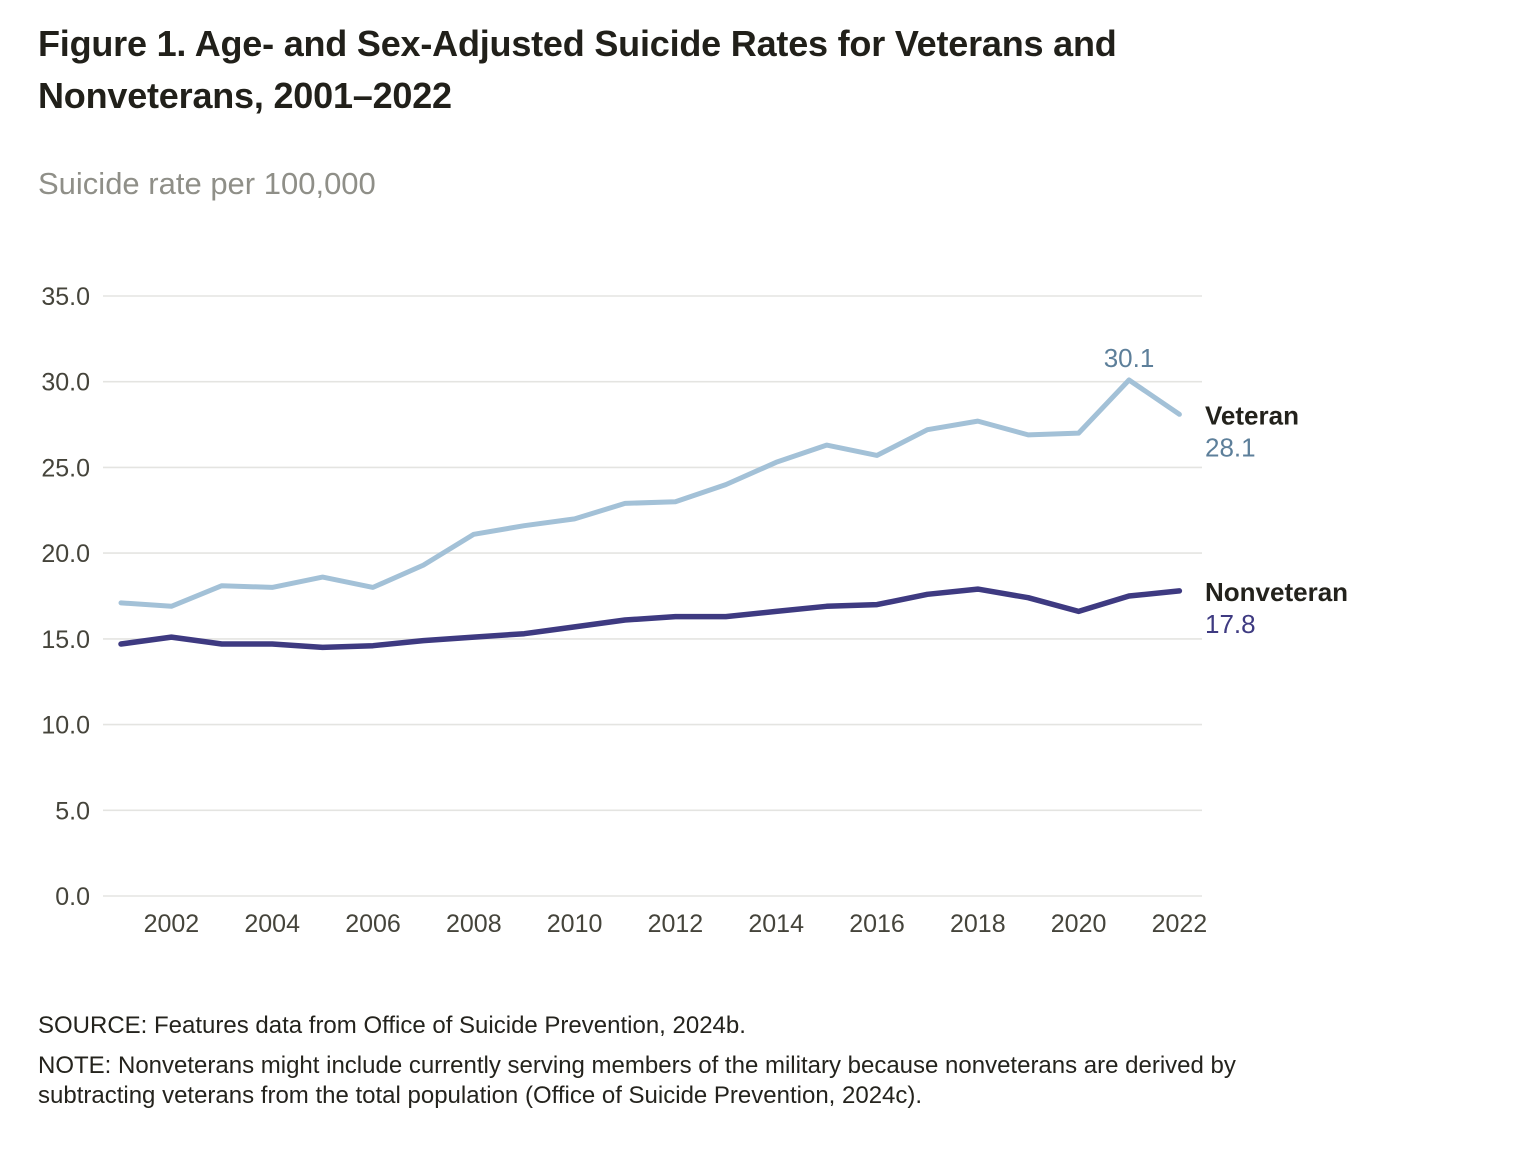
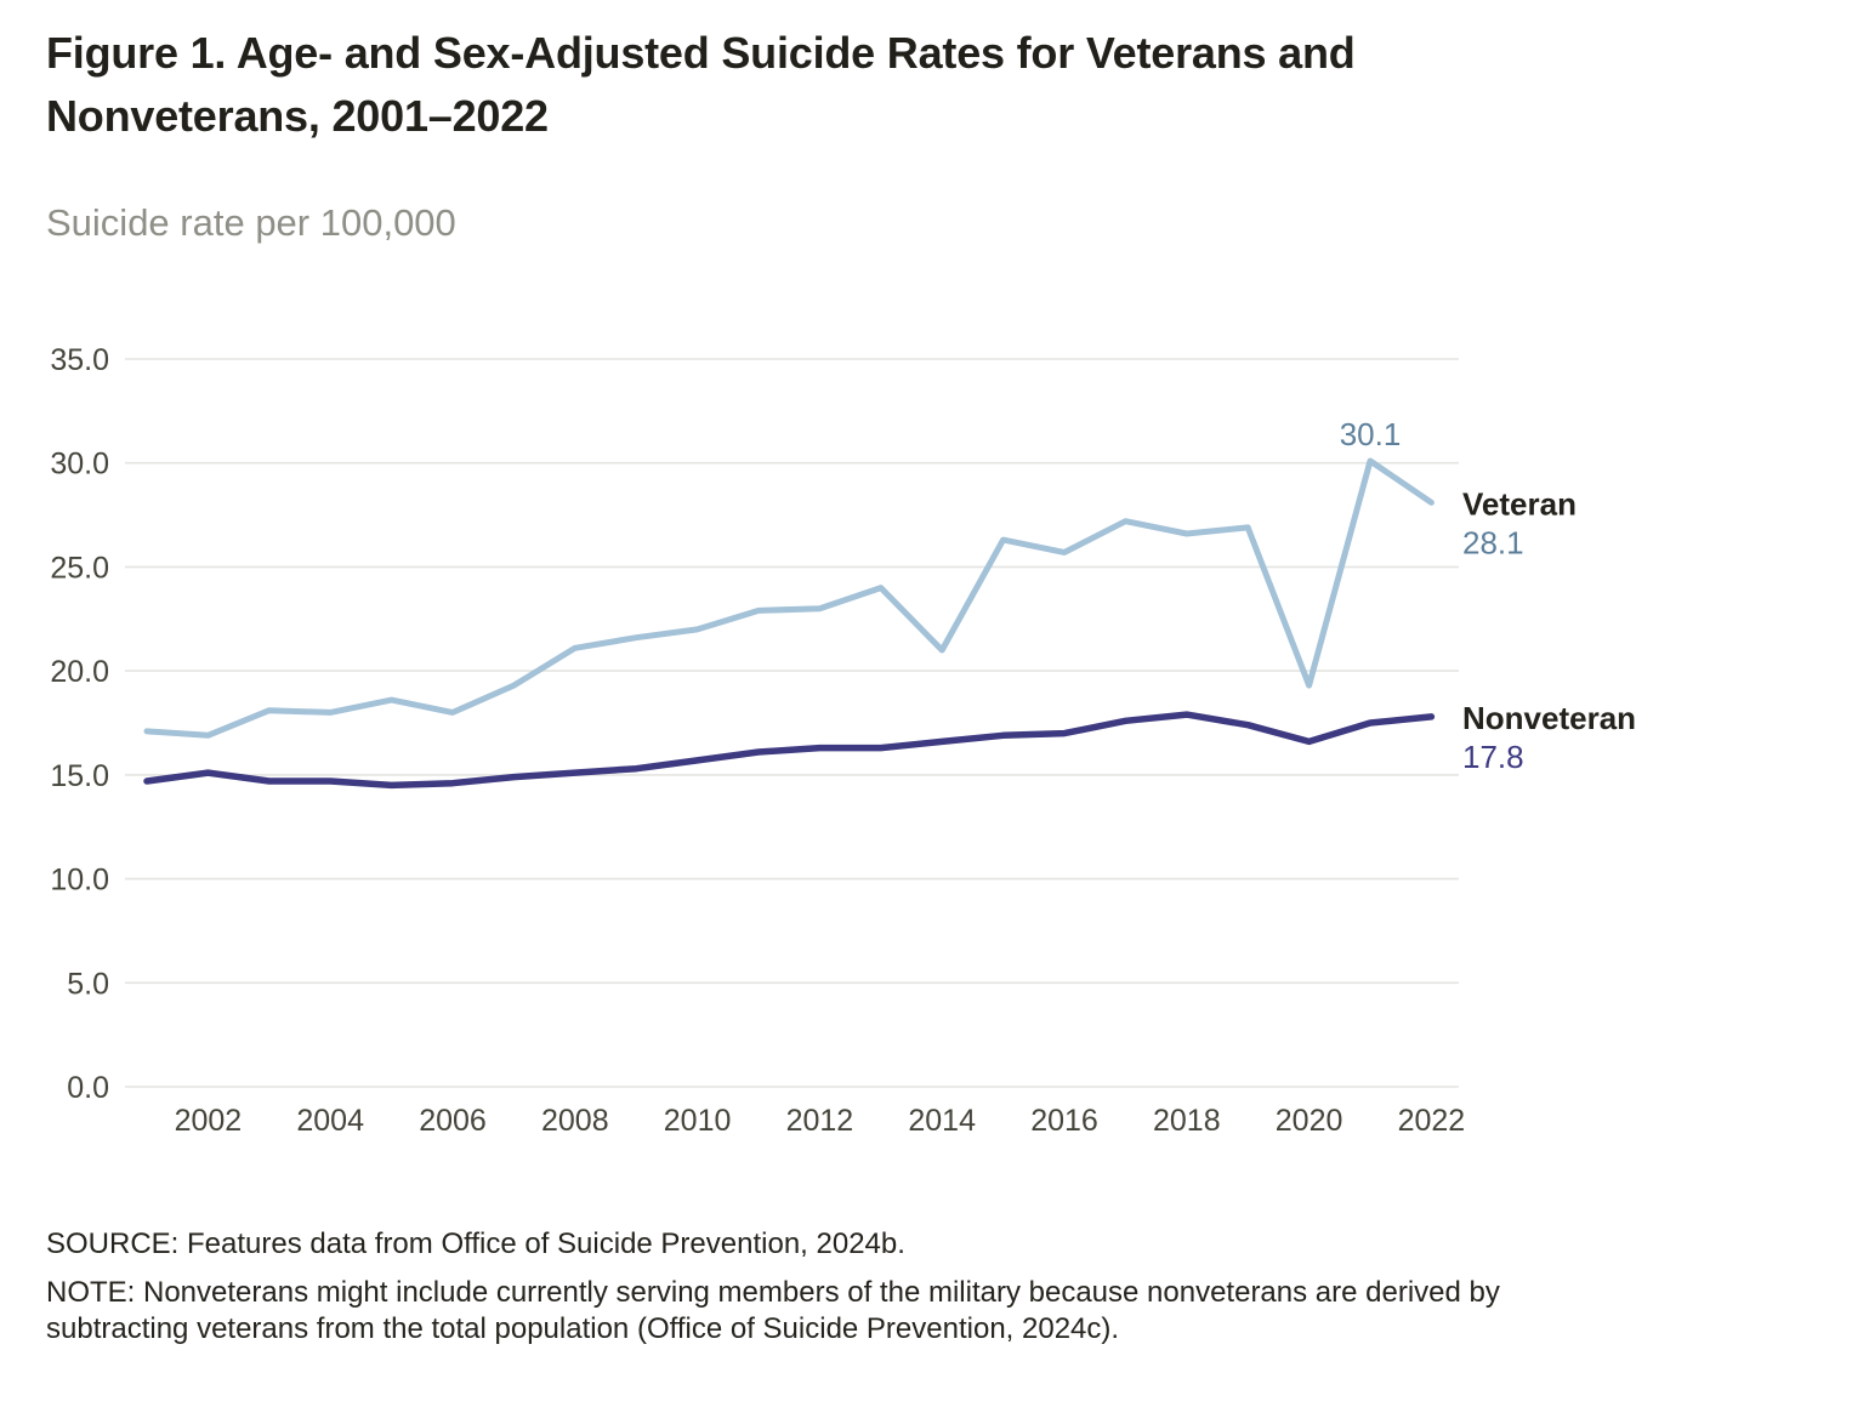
Veteran/2014: 25.3 -> 21.0
Veteran/2018: 27.7 -> 26.6
Veteran/2020: 27.0 -> 19.3
